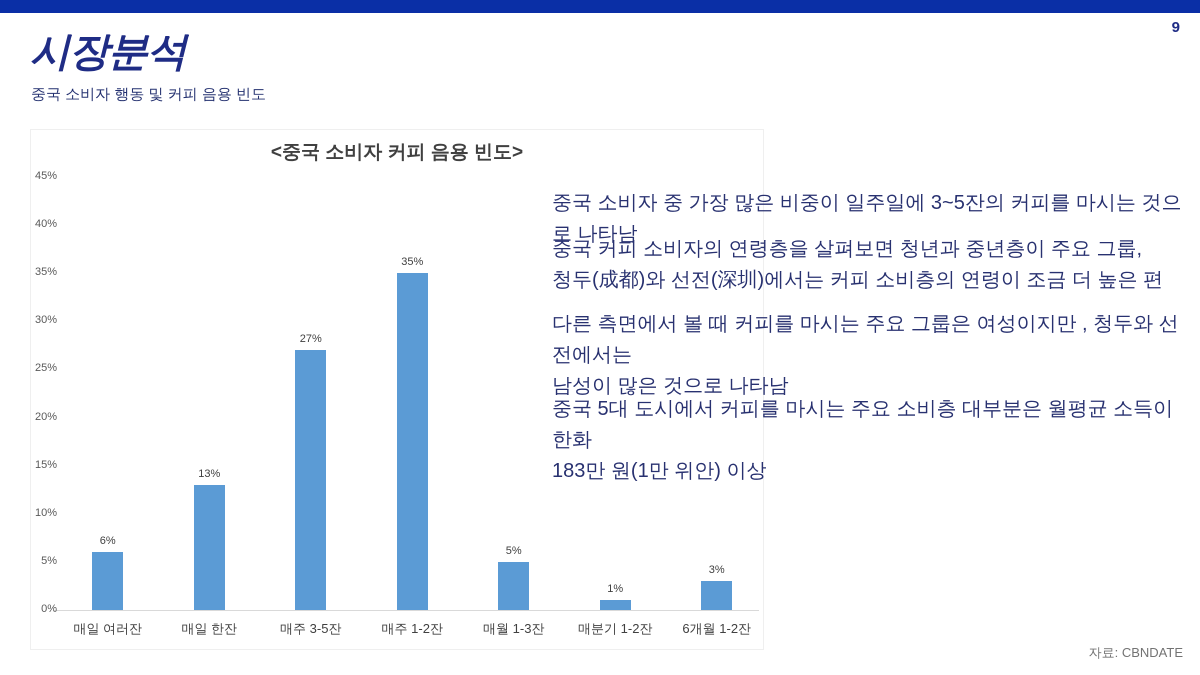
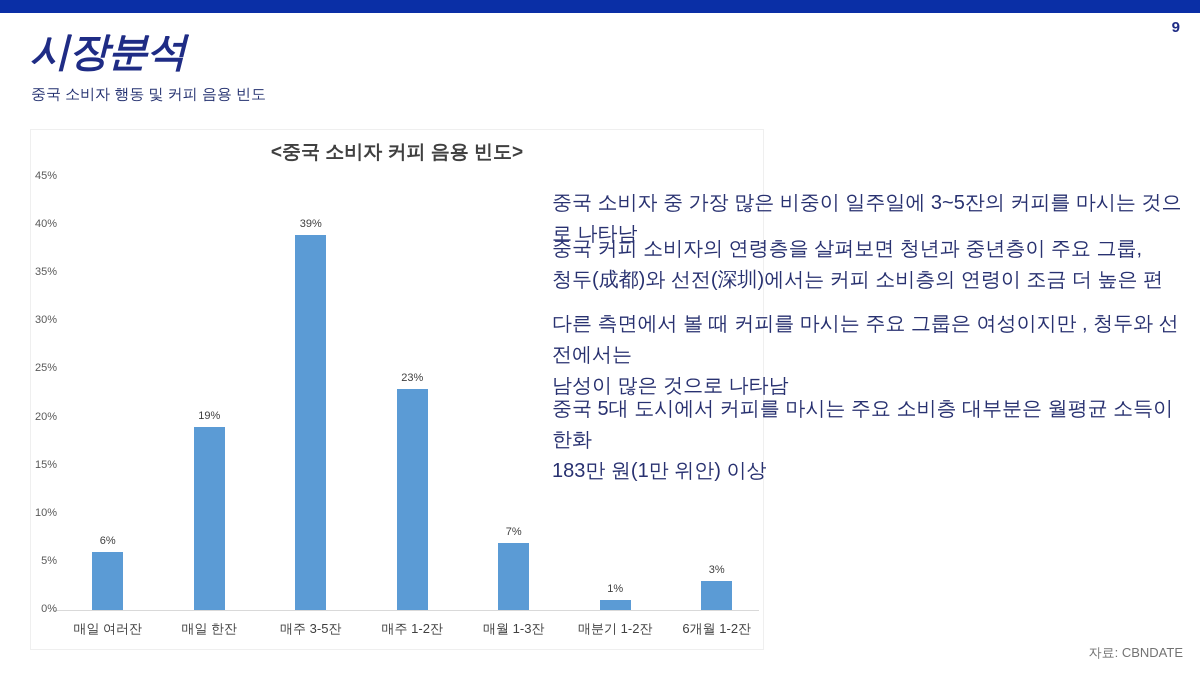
매일 한잔: 13% -> 19%
매주 3-5잔: 27% -> 39%
매주 1-2잔: 35% -> 23%
매월 1-3잔: 5% -> 7%
